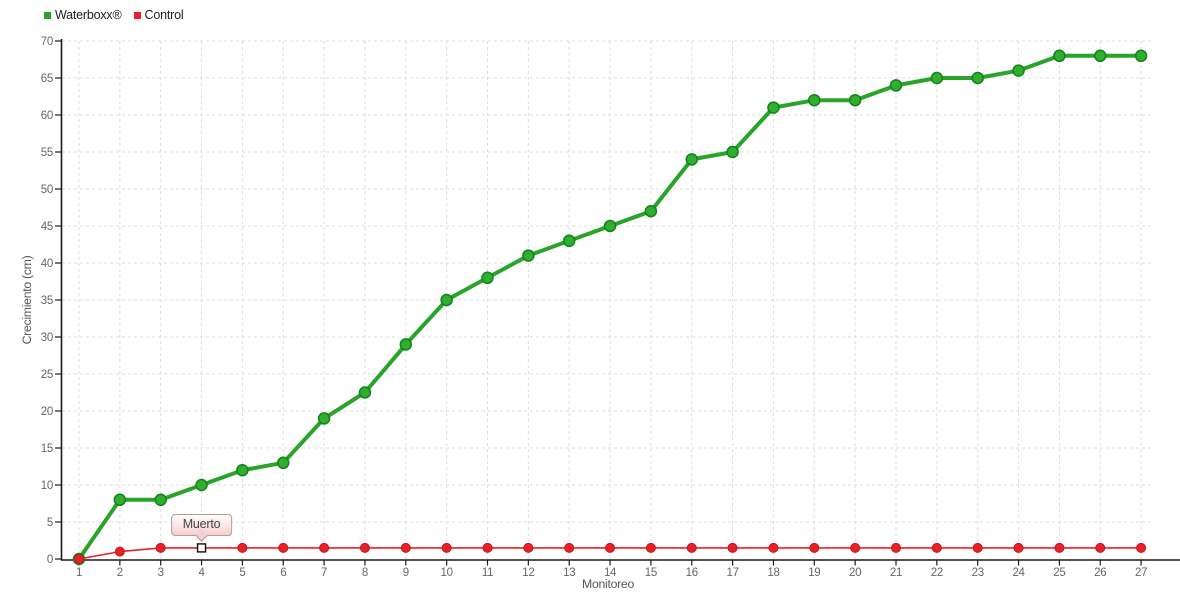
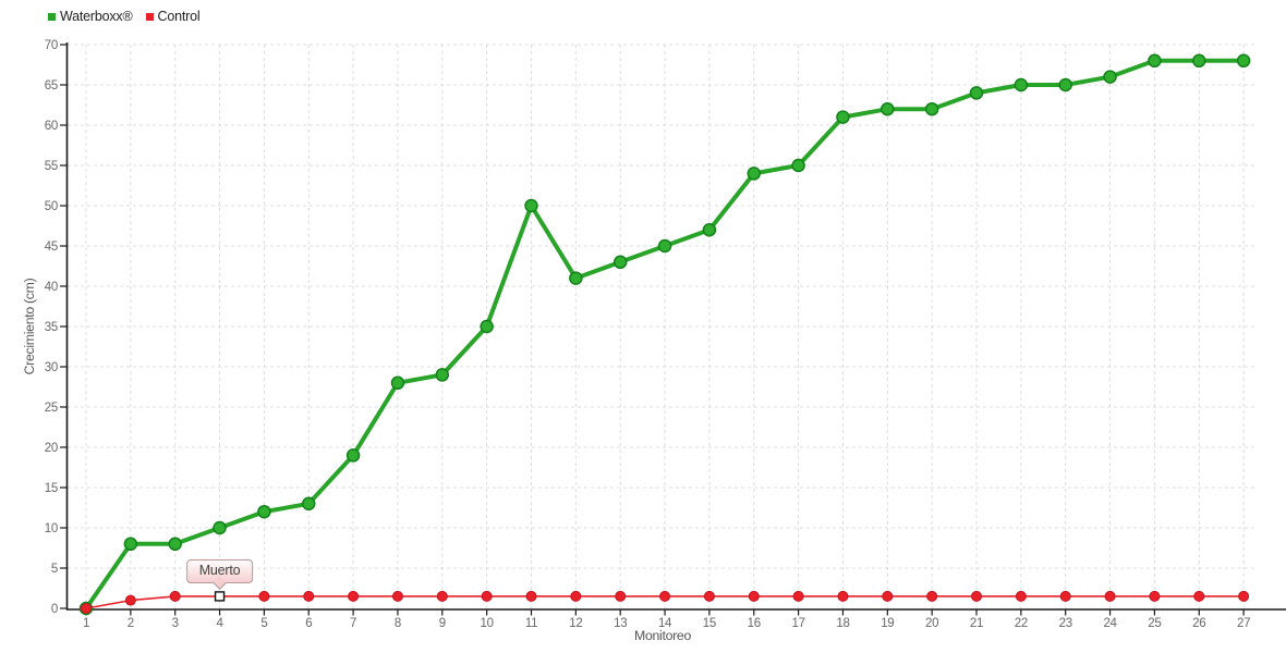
Waterboxx®/8: 22 -> 28
Waterboxx®/11: 38 -> 50
